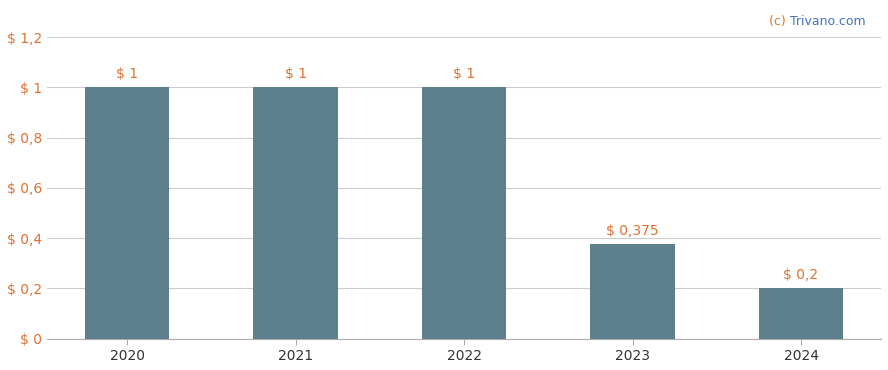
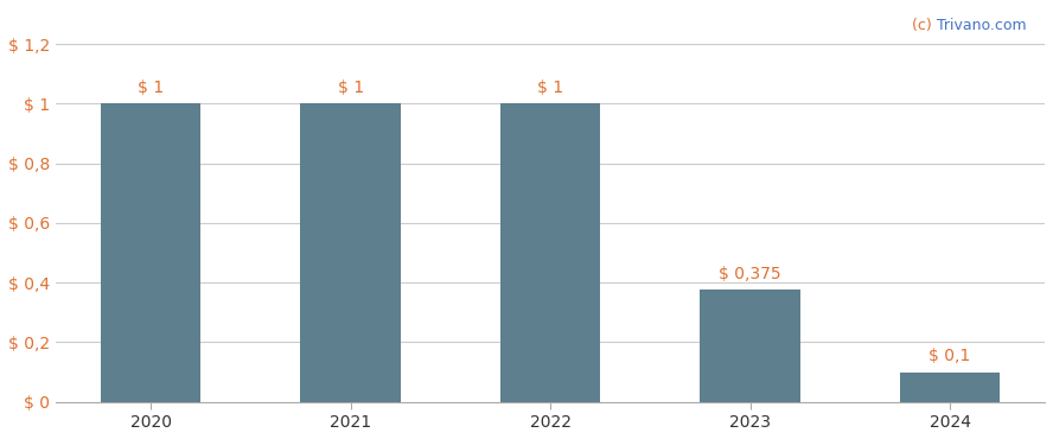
2024: 0,2 -> 0,1
